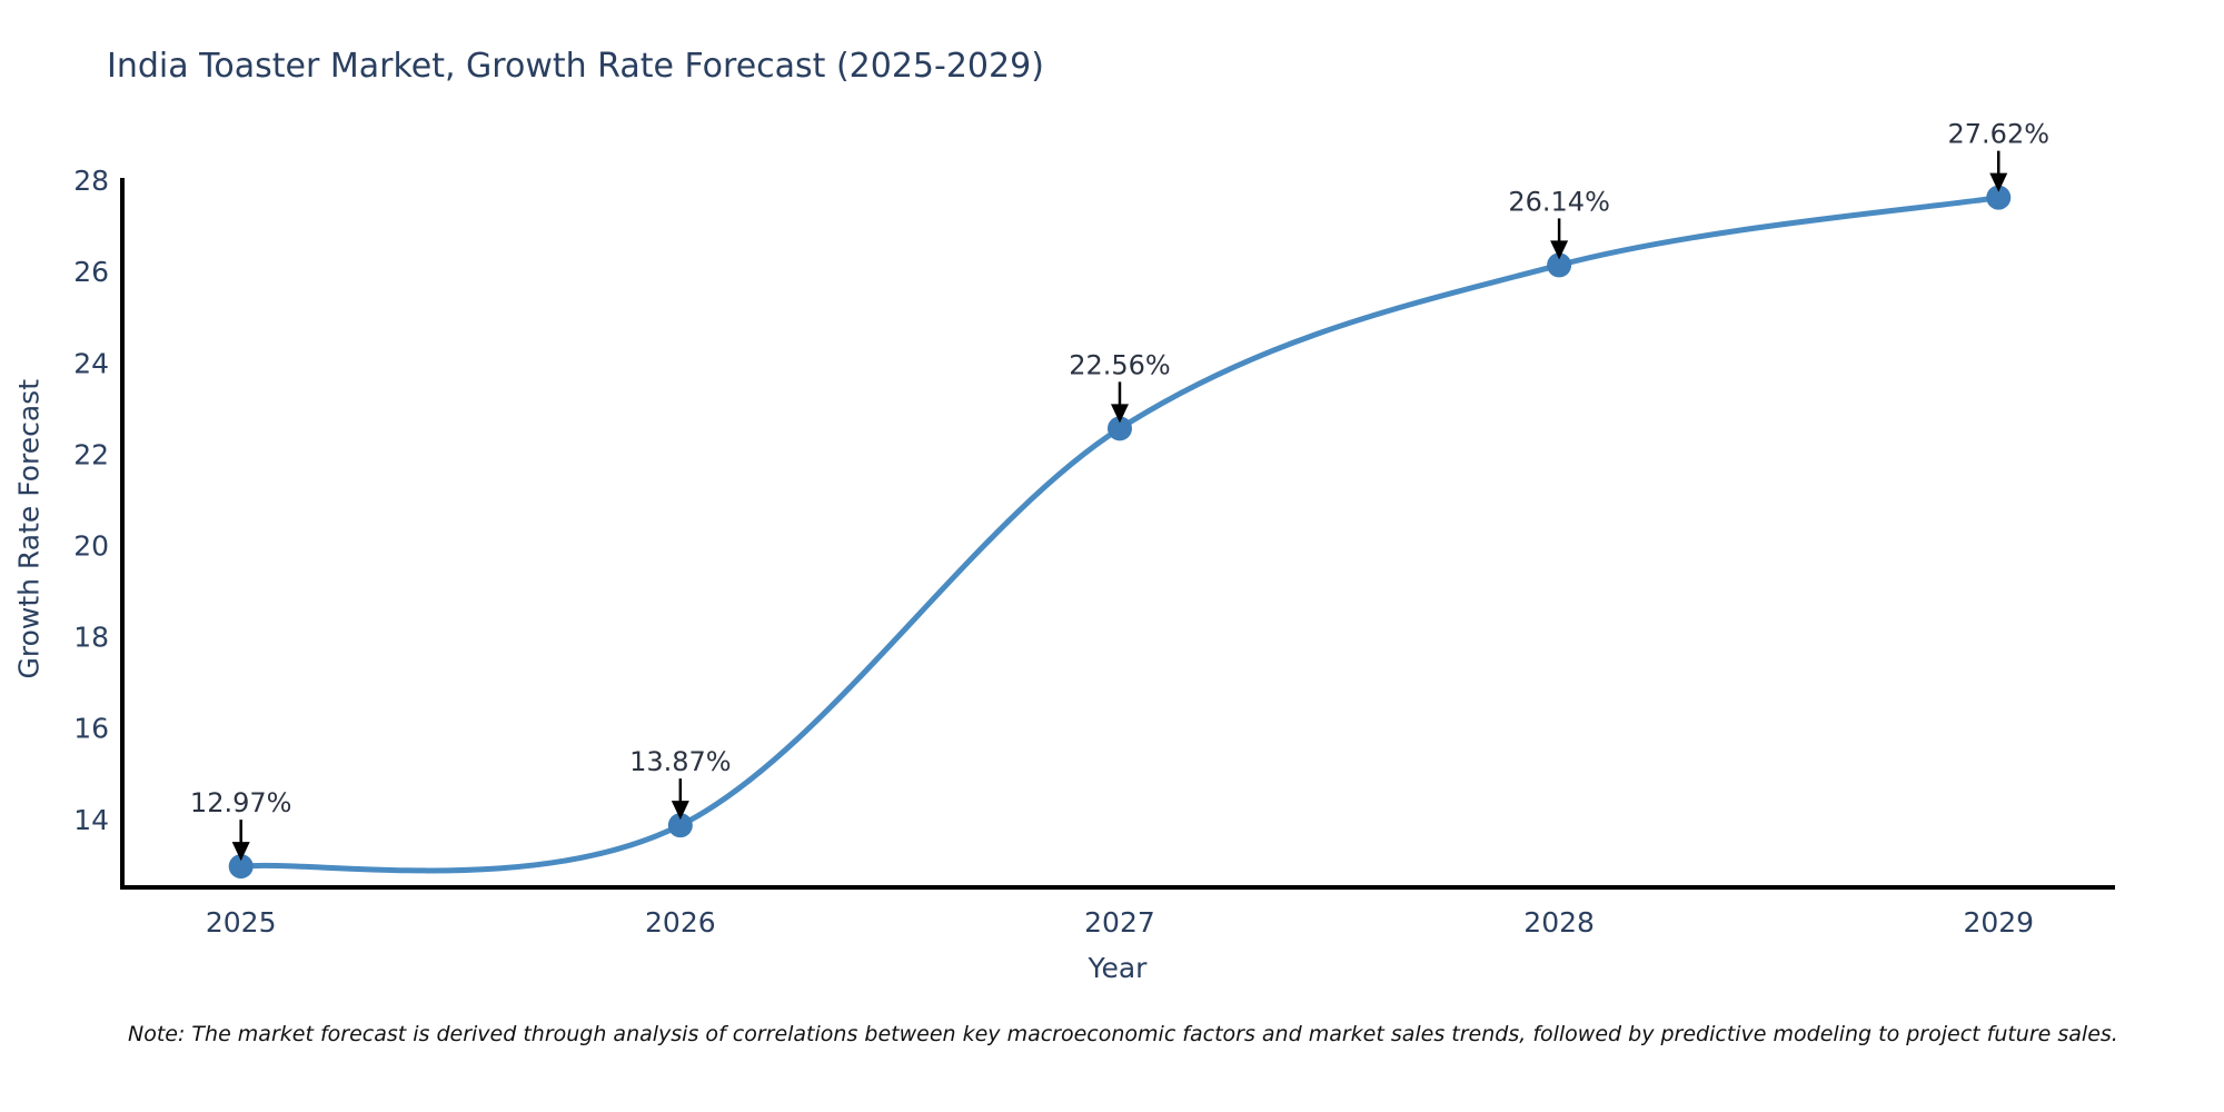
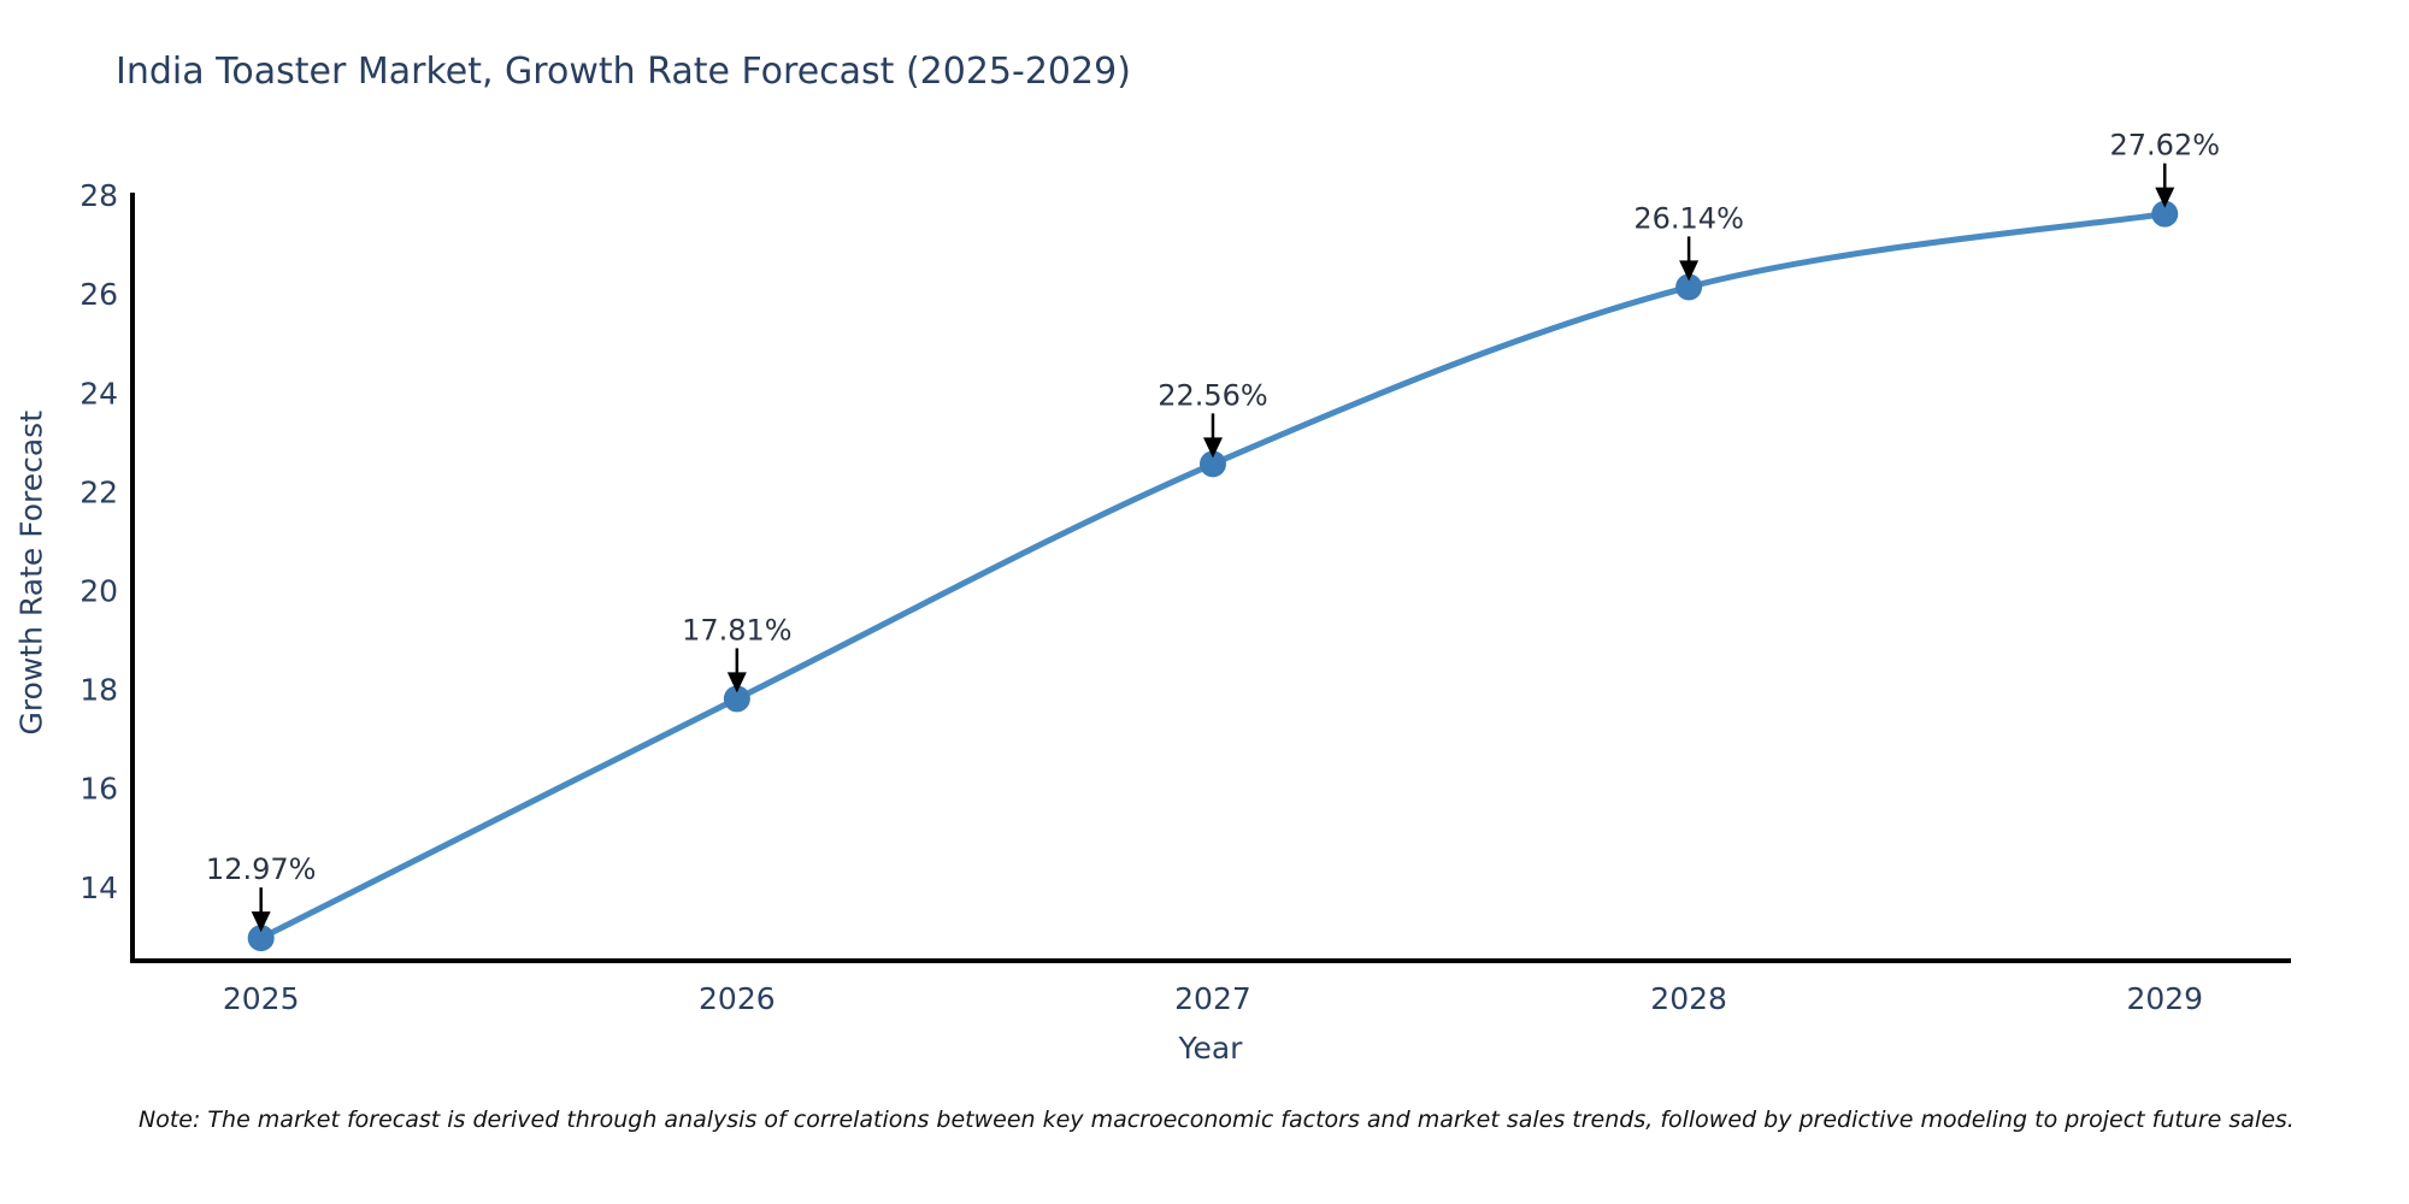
2026: 13.87% -> 17.81%
